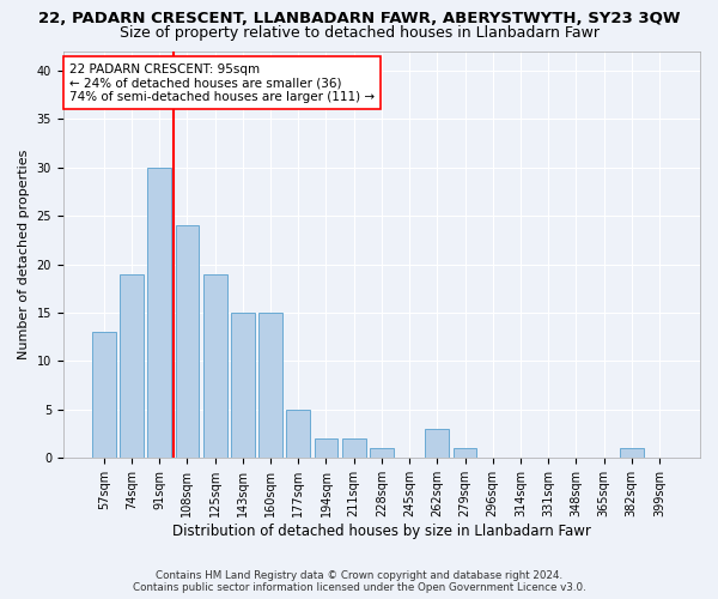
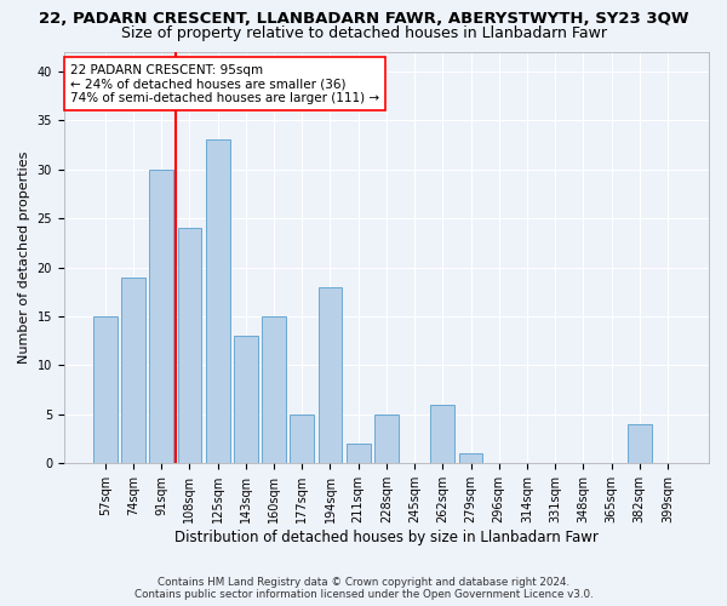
57sqm: 13 -> 15
125sqm: 19 -> 33
143sqm: 15 -> 13
194sqm: 2 -> 18
228sqm: 1 -> 5
262sqm: 3 -> 6
382sqm: 1 -> 4
